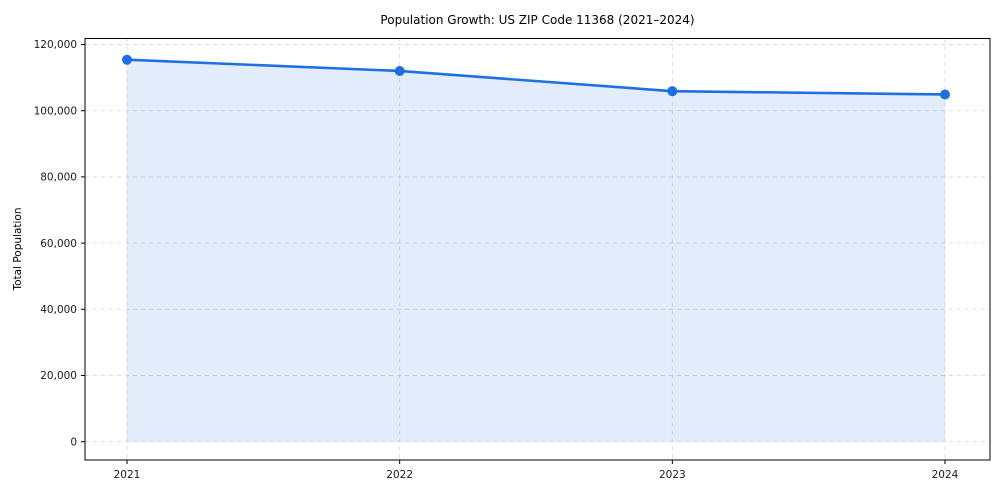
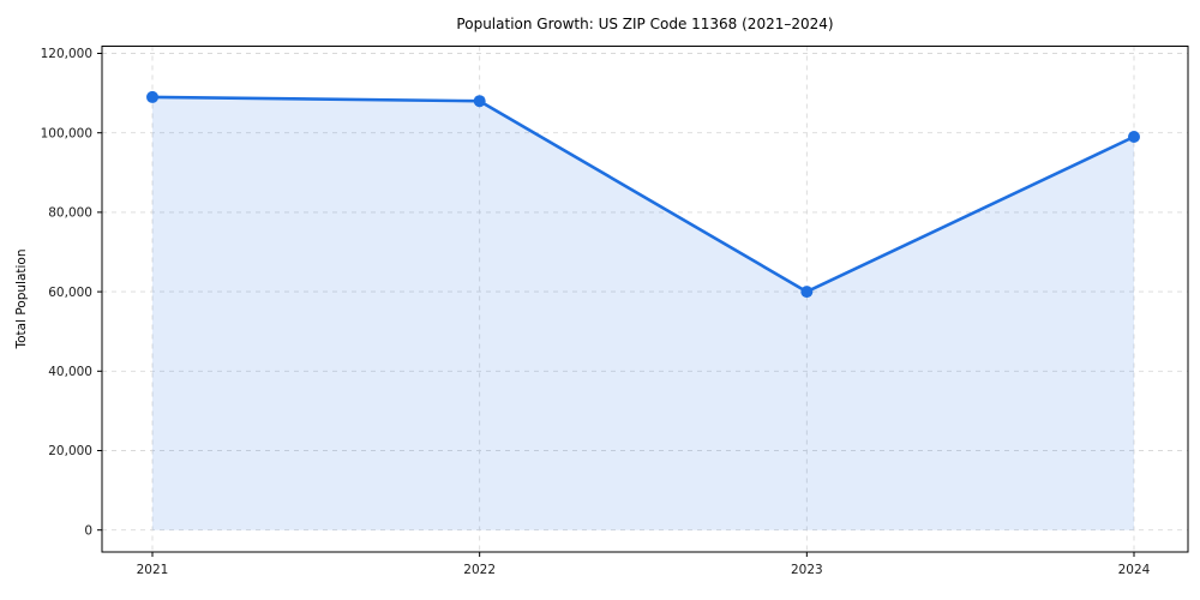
2021: 115000 -> 109000
2022: 112000 -> 108000
2023: 106000 -> 60000
2024: 105000 -> 99000
